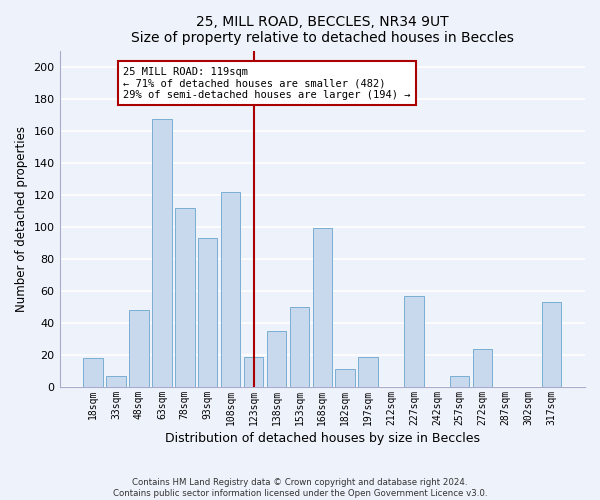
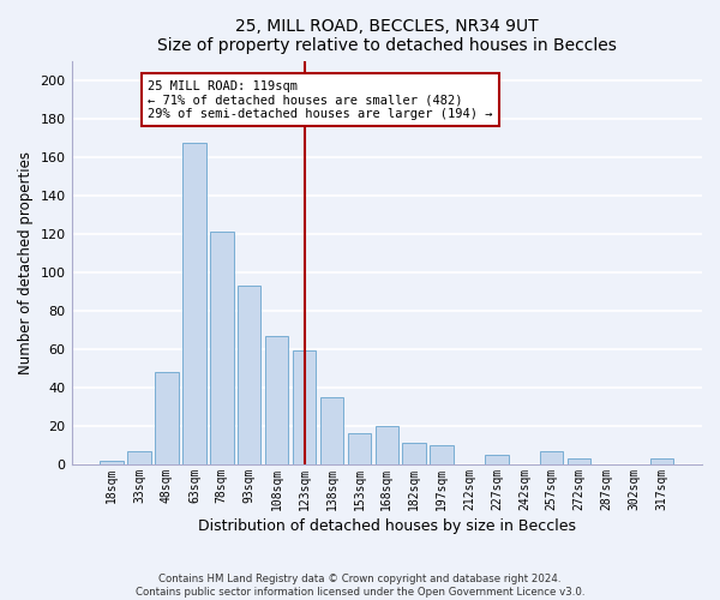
18sqm: 18 -> 2
78sqm: 112 -> 121
108sqm: 122 -> 67
123sqm: 19 -> 59
153sqm: 50 -> 16
168sqm: 99 -> 20
197sqm: 19 -> 10
227sqm: 57 -> 5
272sqm: 24 -> 3
317sqm: 53 -> 3
